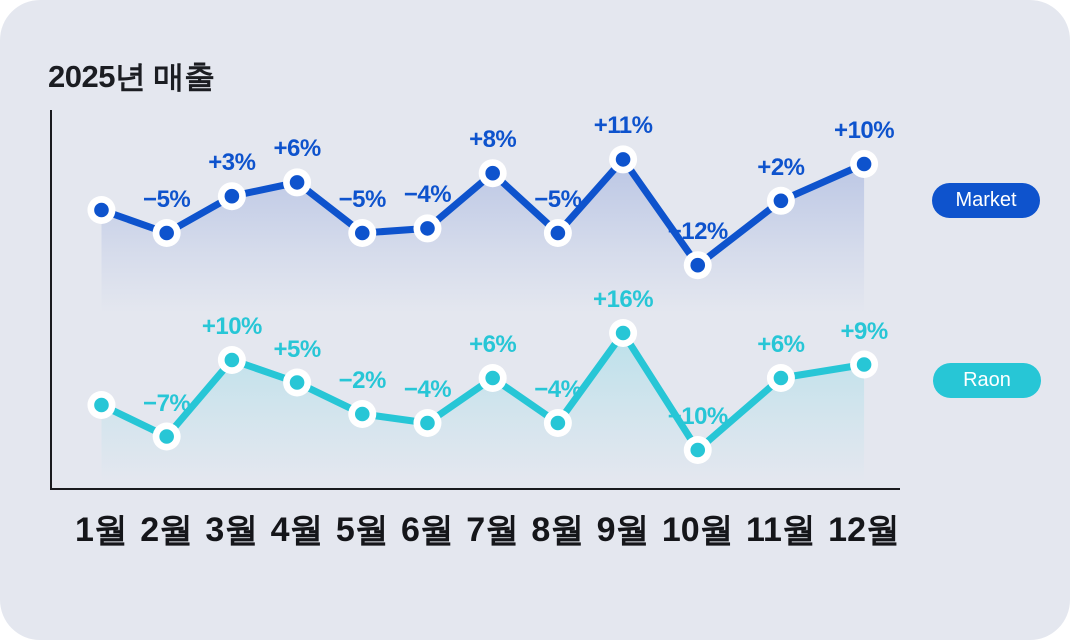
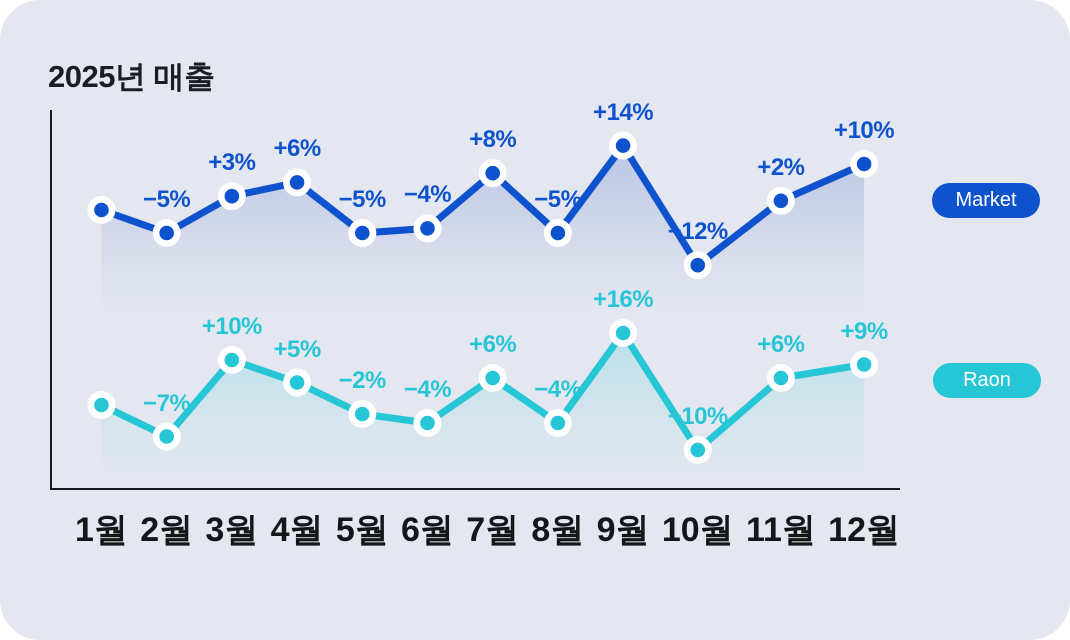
Market/9월: +11% -> +14%
